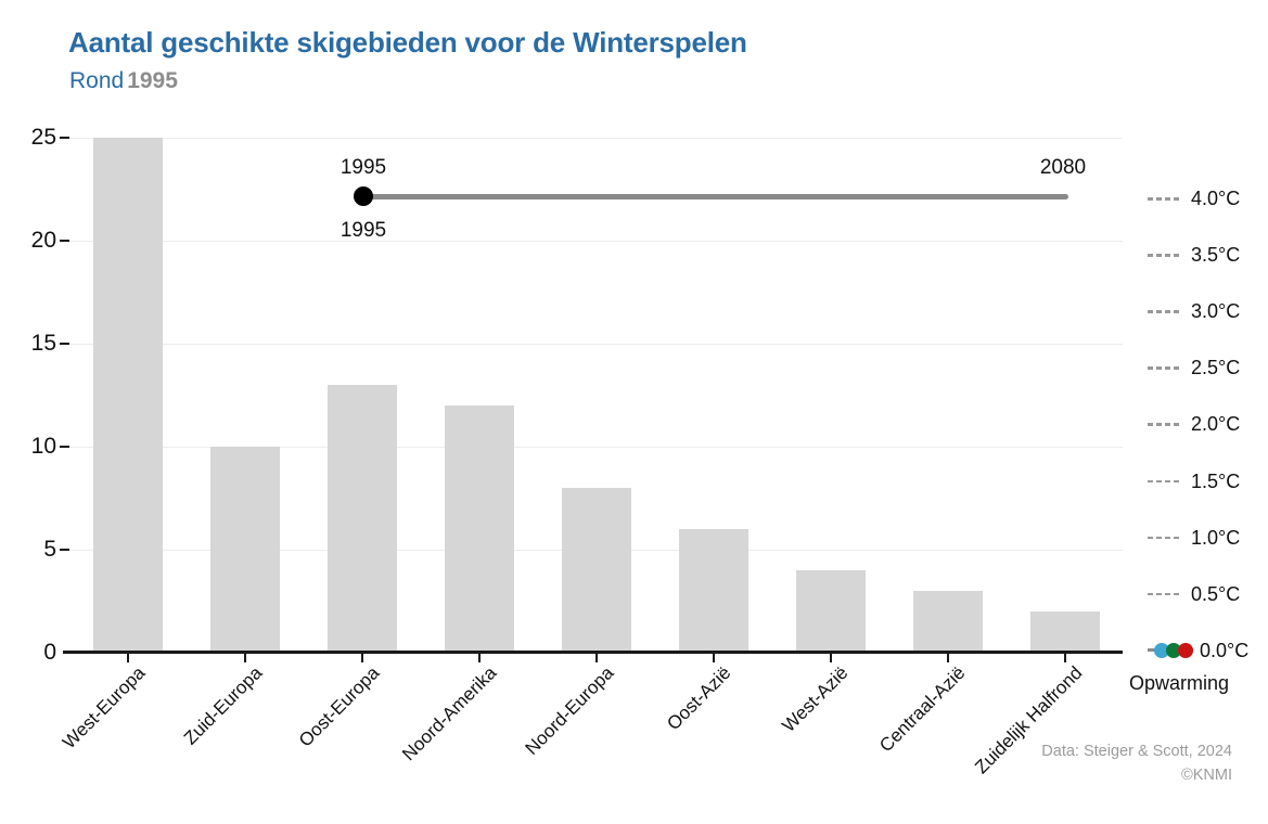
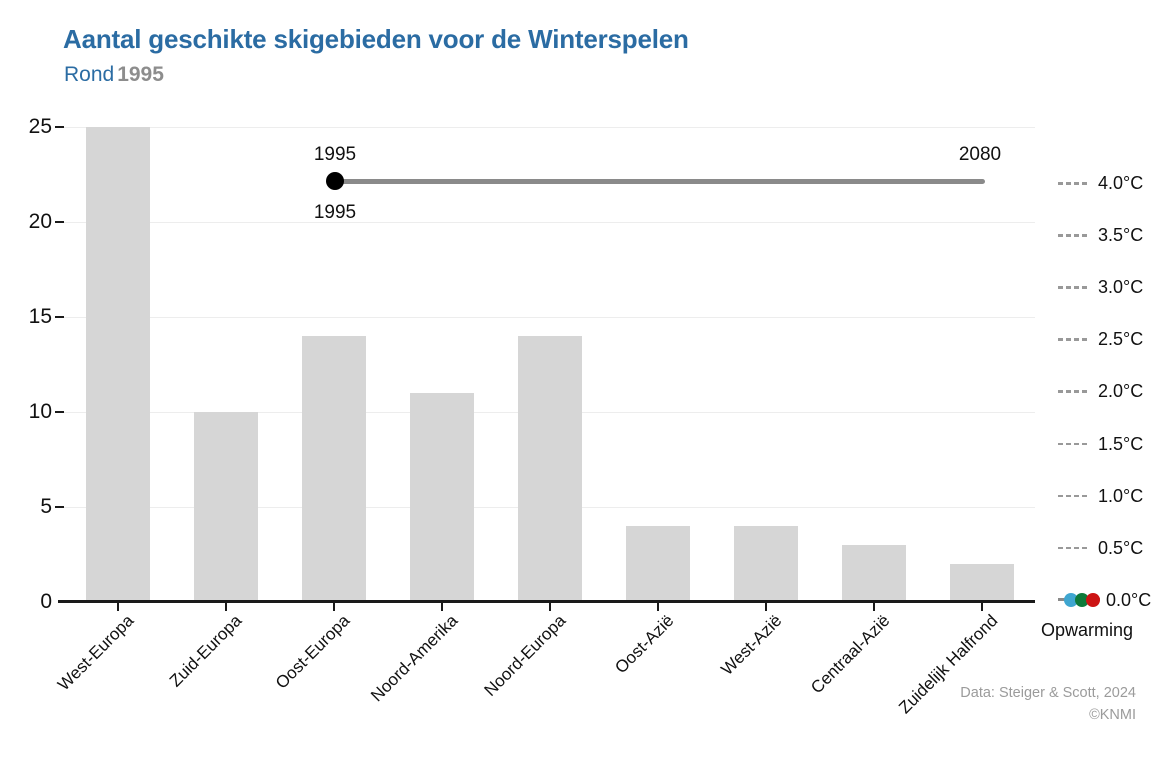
Oost-Europa: 13 -> 14
Noord-Amerika: 12 -> 11
Noord-Europa: 8 -> 14
Oost-Azië: 6 -> 4
